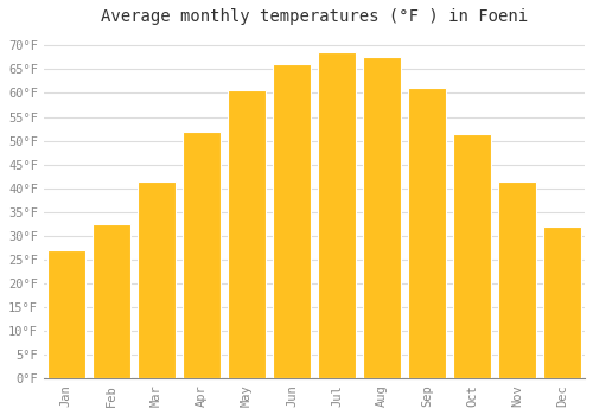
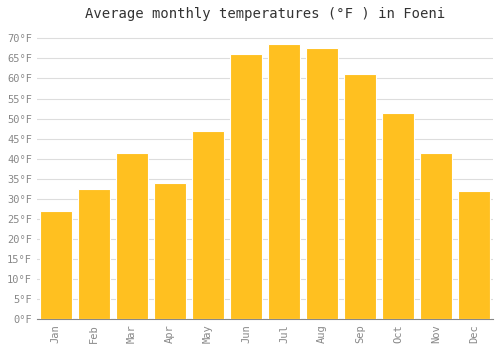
Apr: 52.0°F -> 34.0°F
May: 60.5°F -> 47.0°F
